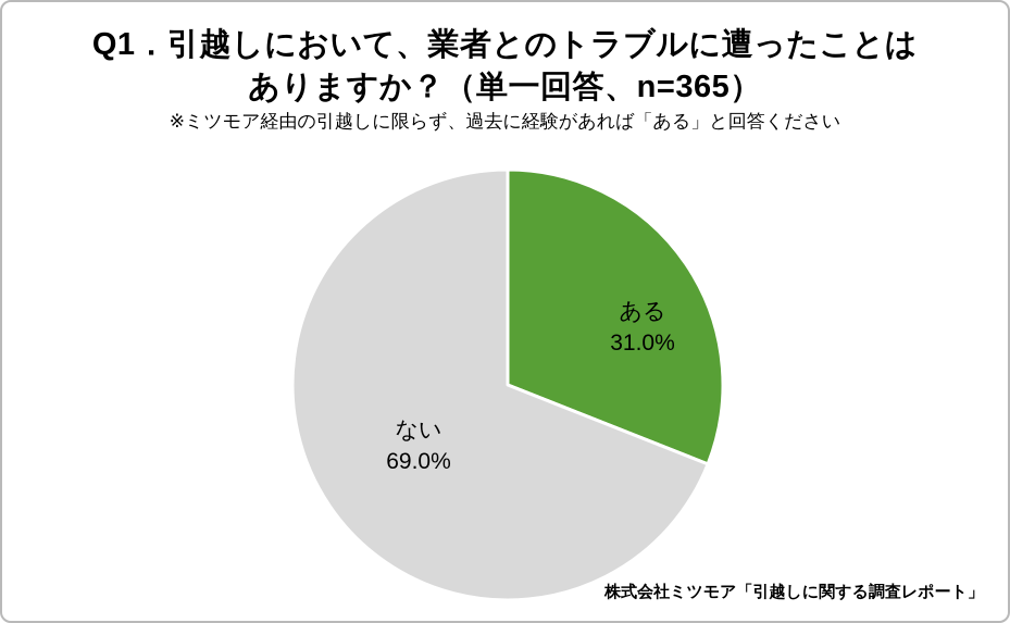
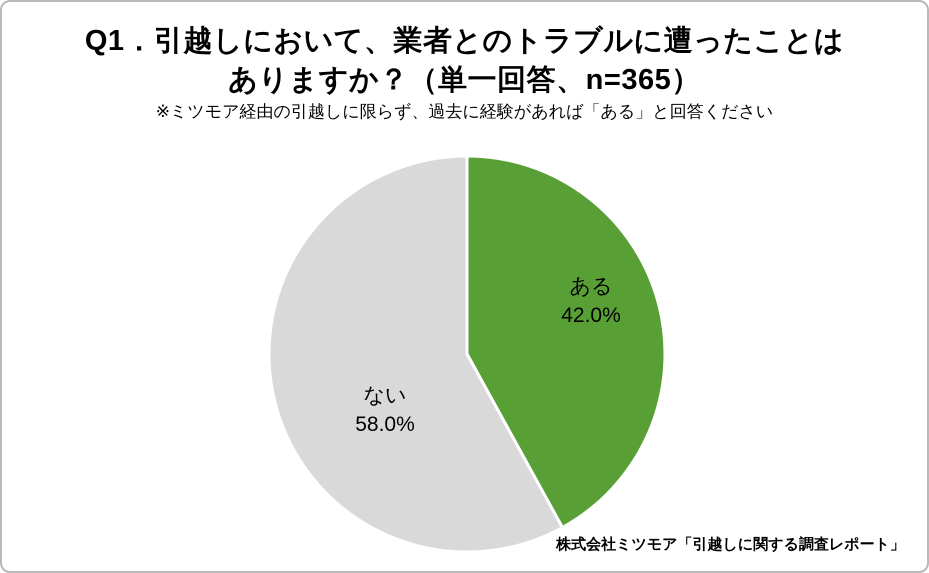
ある: 31.0% -> 42.0%
ない: 69.0% -> 58.0%
